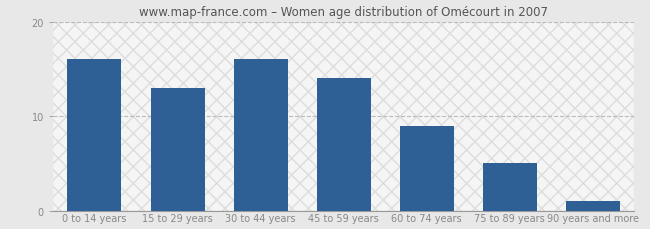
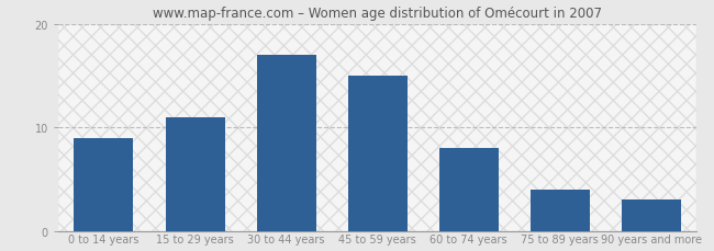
0 to 14 years: 16 -> 9
15 to 29 years: 13 -> 11
30 to 44 years: 16 -> 17
45 to 59 years: 14 -> 15
60 to 74 years: 9 -> 8
75 to 89 years: 5 -> 4
90 years and more: 1 -> 3
